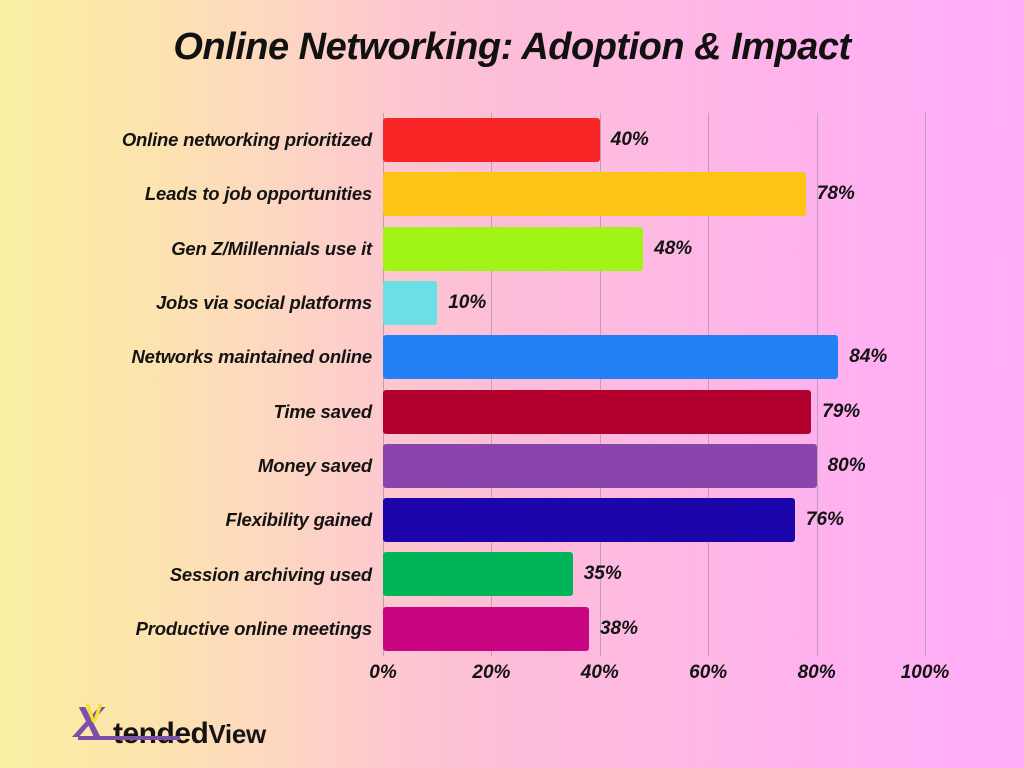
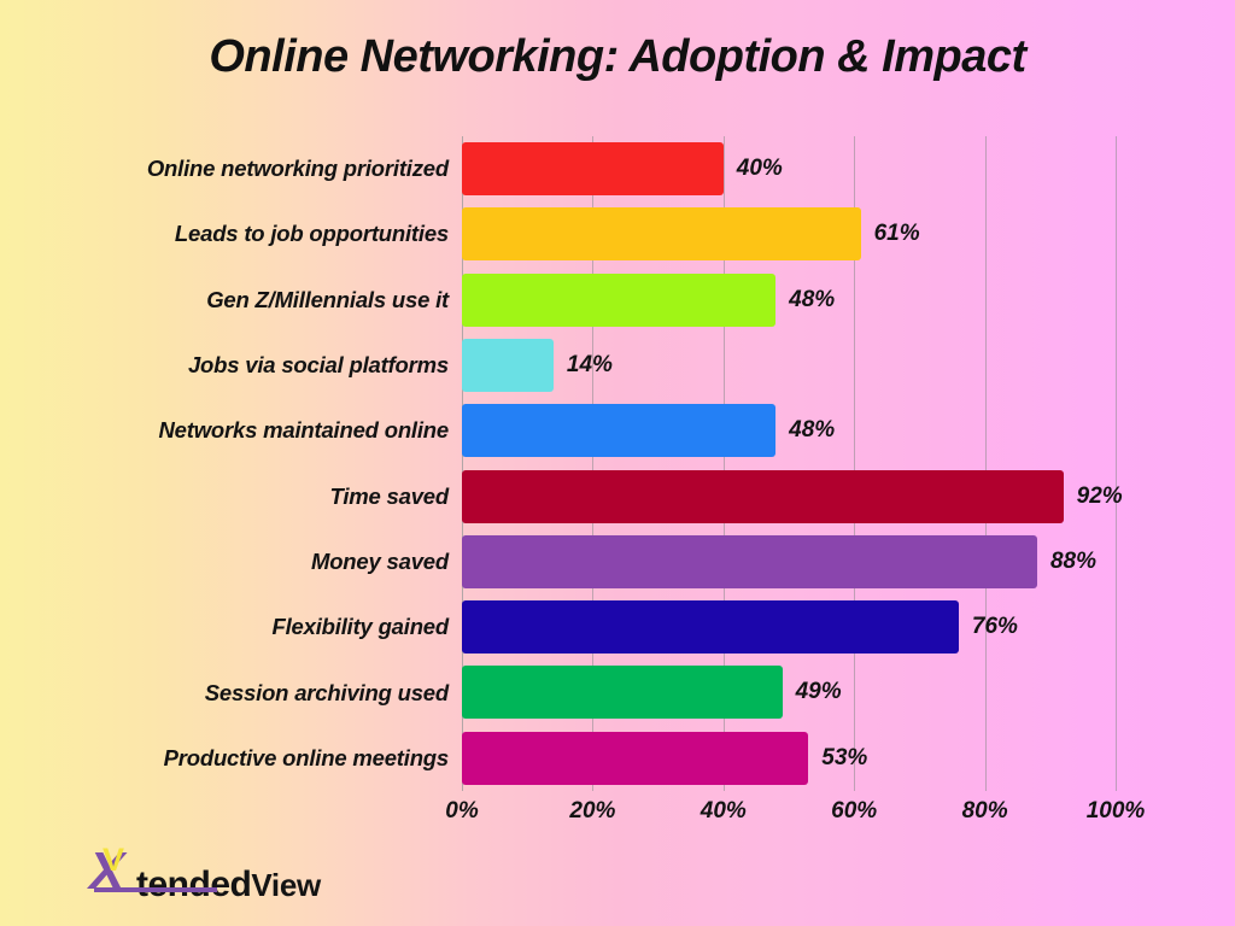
Leads to job opportunities: 78% -> 61%
Jobs via social platforms: 10% -> 14%
Networks maintained online: 84% -> 48%
Time saved: 79% -> 92%
Money saved: 80% -> 88%
Session archiving used: 35% -> 49%
Productive online meetings: 38% -> 53%
